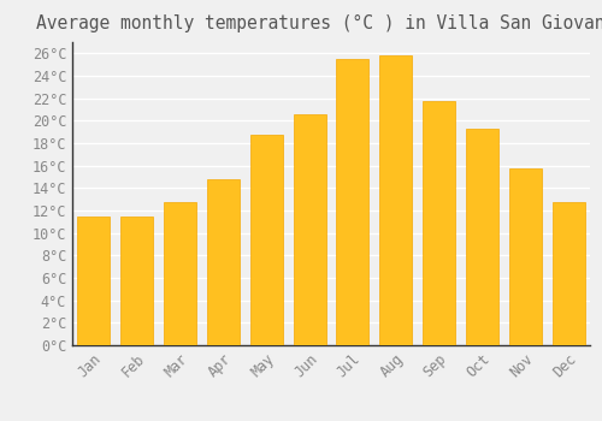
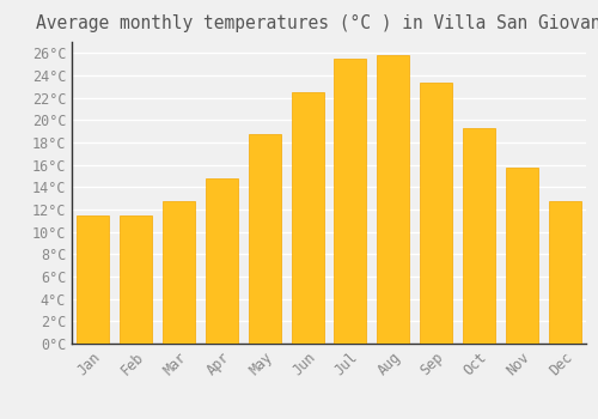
Jun: 20.6°C -> 22.5°C
Sep: 21.8°C -> 23.4°C
